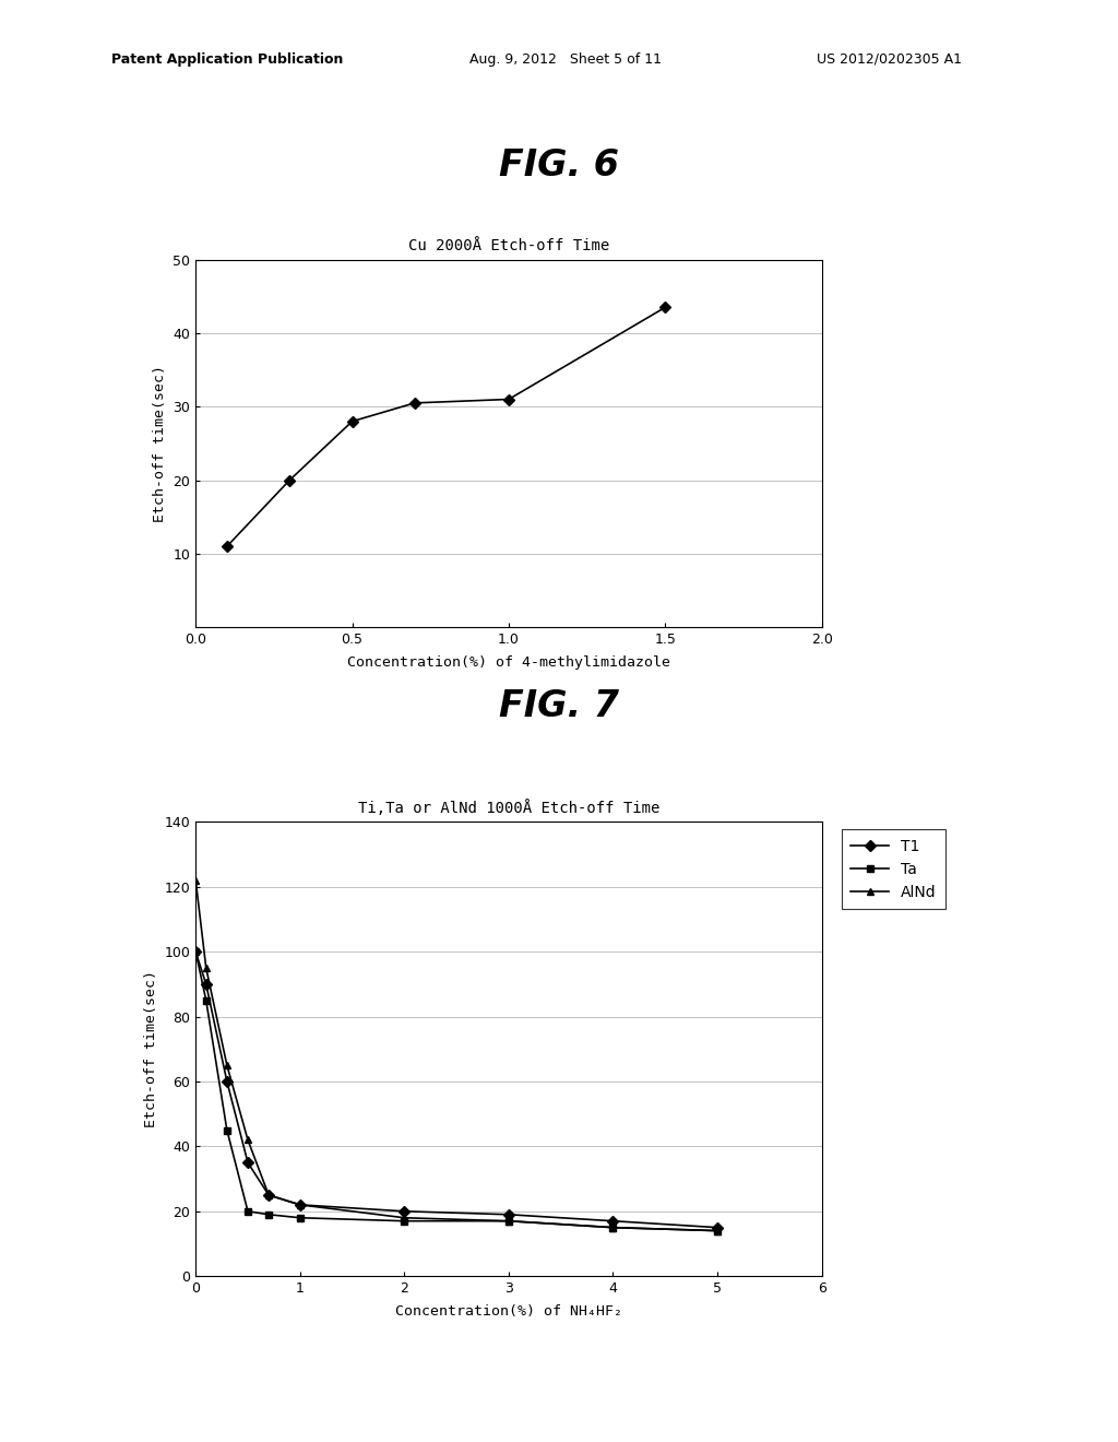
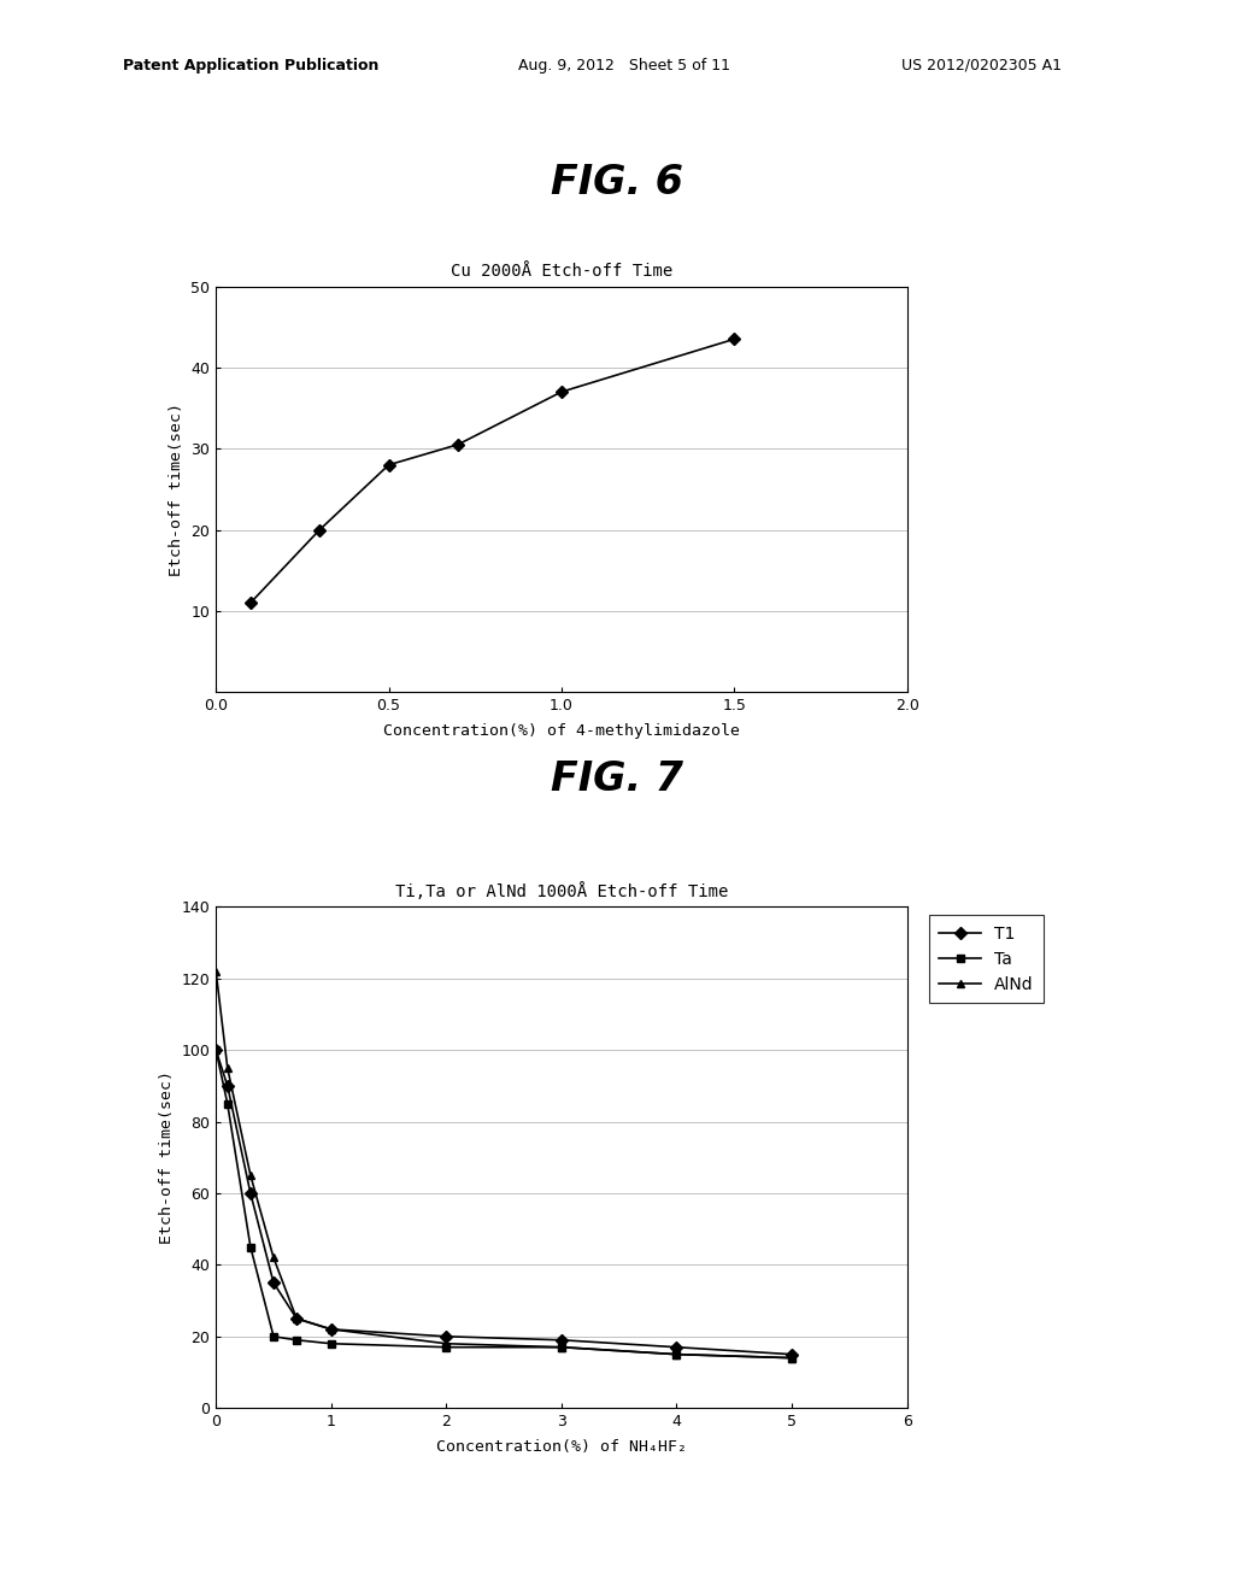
Cu 2000Å Etch-off Time/1.0: 31.0 -> 37.0
